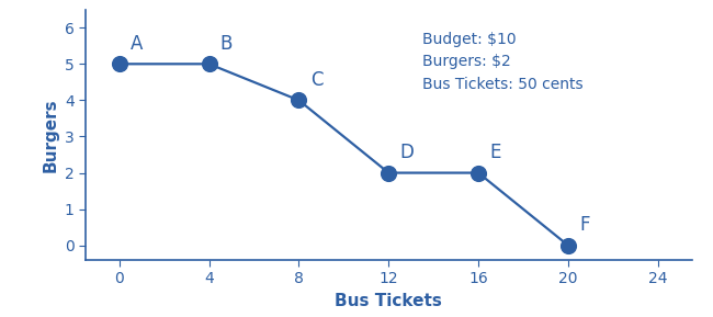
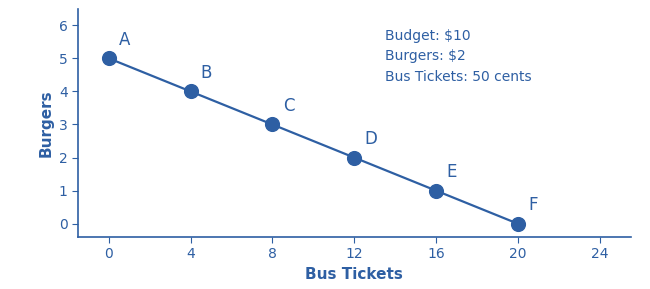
4: 5 -> 4
8: 4 -> 3
16: 2 -> 1
